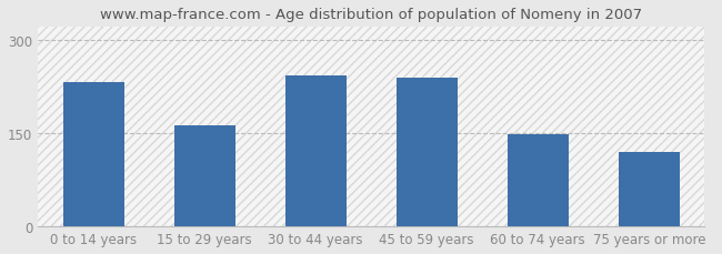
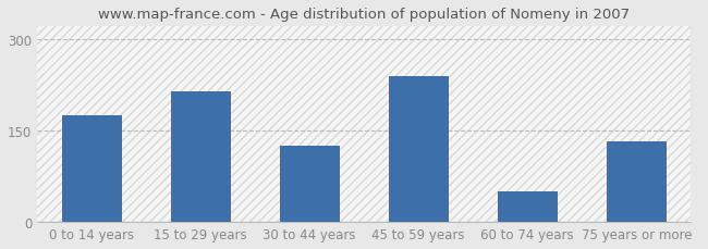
0 to 14 years: 232 -> 174
15 to 29 years: 162 -> 214
30 to 44 years: 242 -> 124
60 to 74 years: 148 -> 50
75 years or more: 120 -> 132
